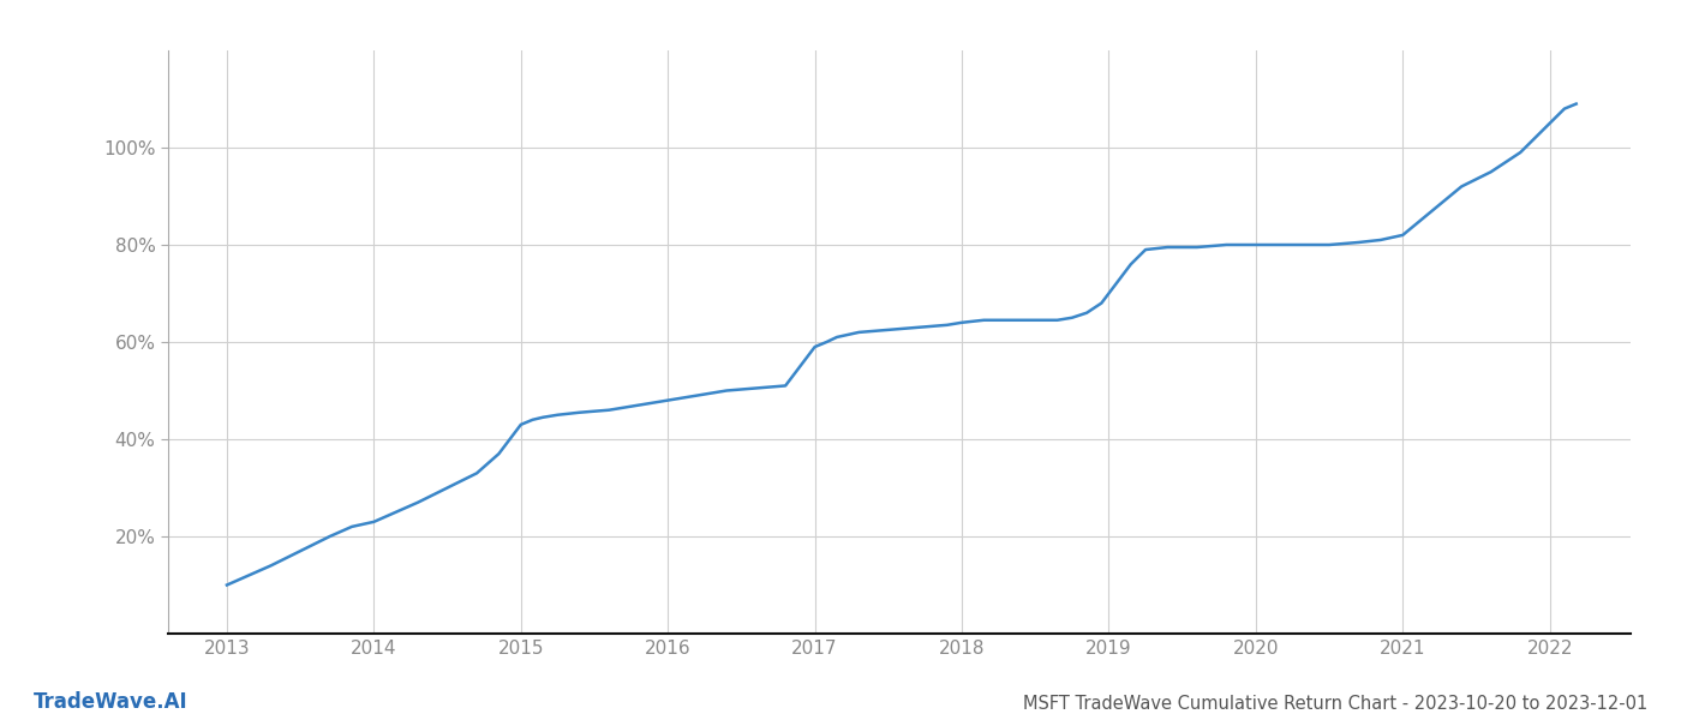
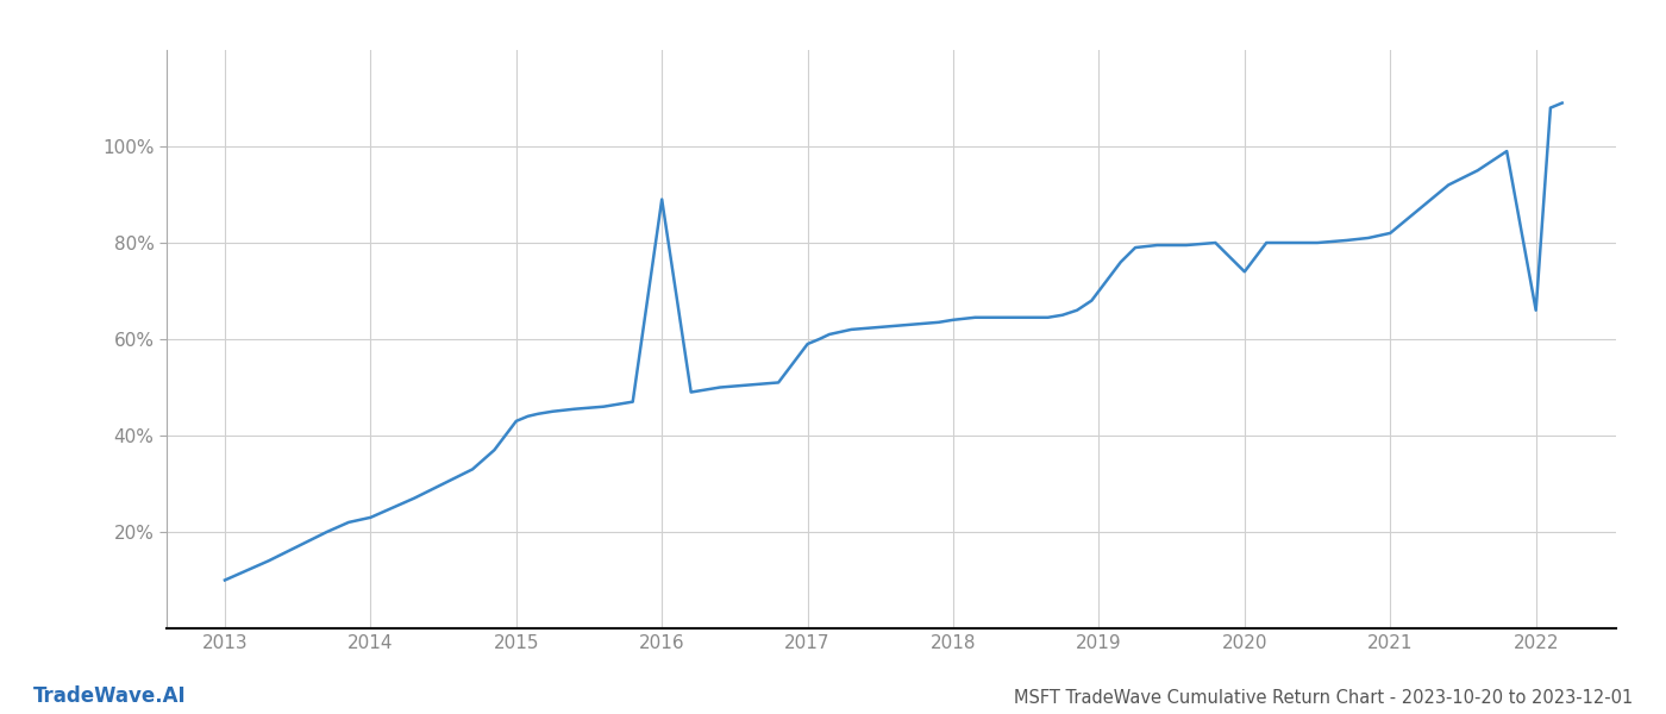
2016: 48.0% -> 89.0%
2020: 80.0% -> 74.0%
2022: 105.0% -> 66.0%
